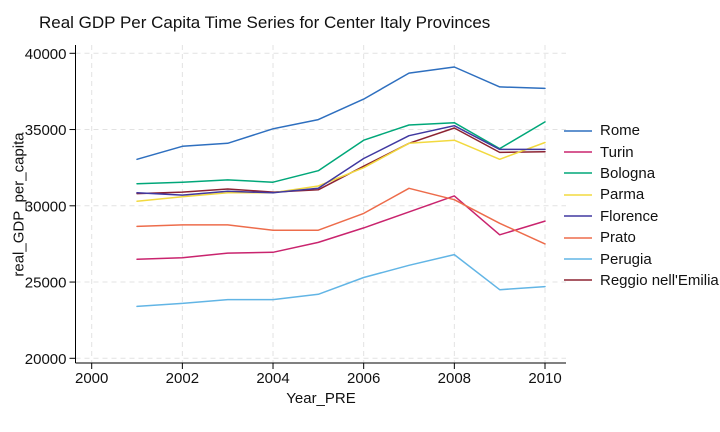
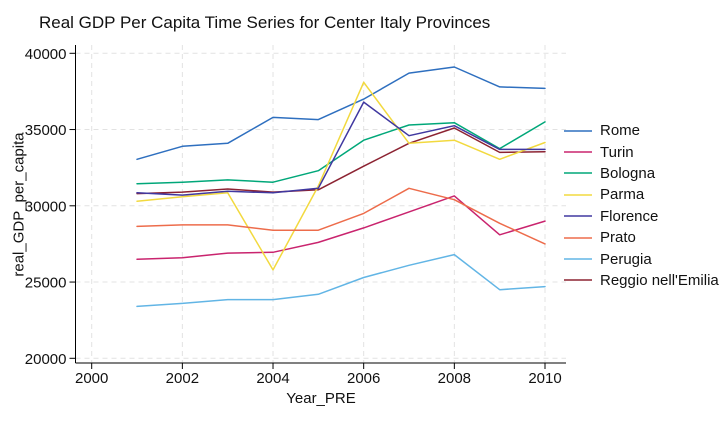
Rome/2004: 35000 -> 35800
Parma/2004: 30800 -> 25800
Parma/2006: 32500 -> 38100
Florence/2006: 33100 -> 36800
